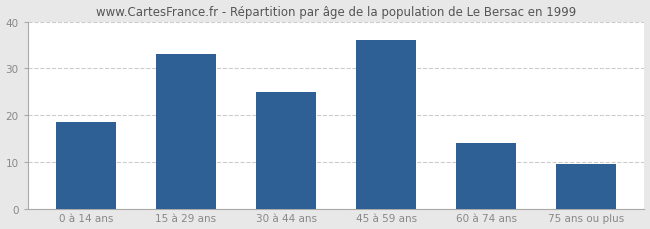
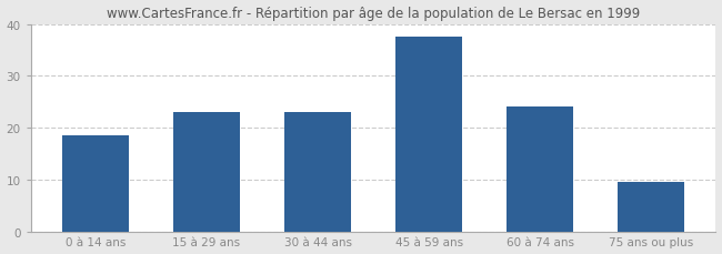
15 à 29 ans: 33.0 -> 23.0
30 à 44 ans: 25.0 -> 23.0
45 à 59 ans: 36.0 -> 37.5
60 à 74 ans: 14.0 -> 24.0
